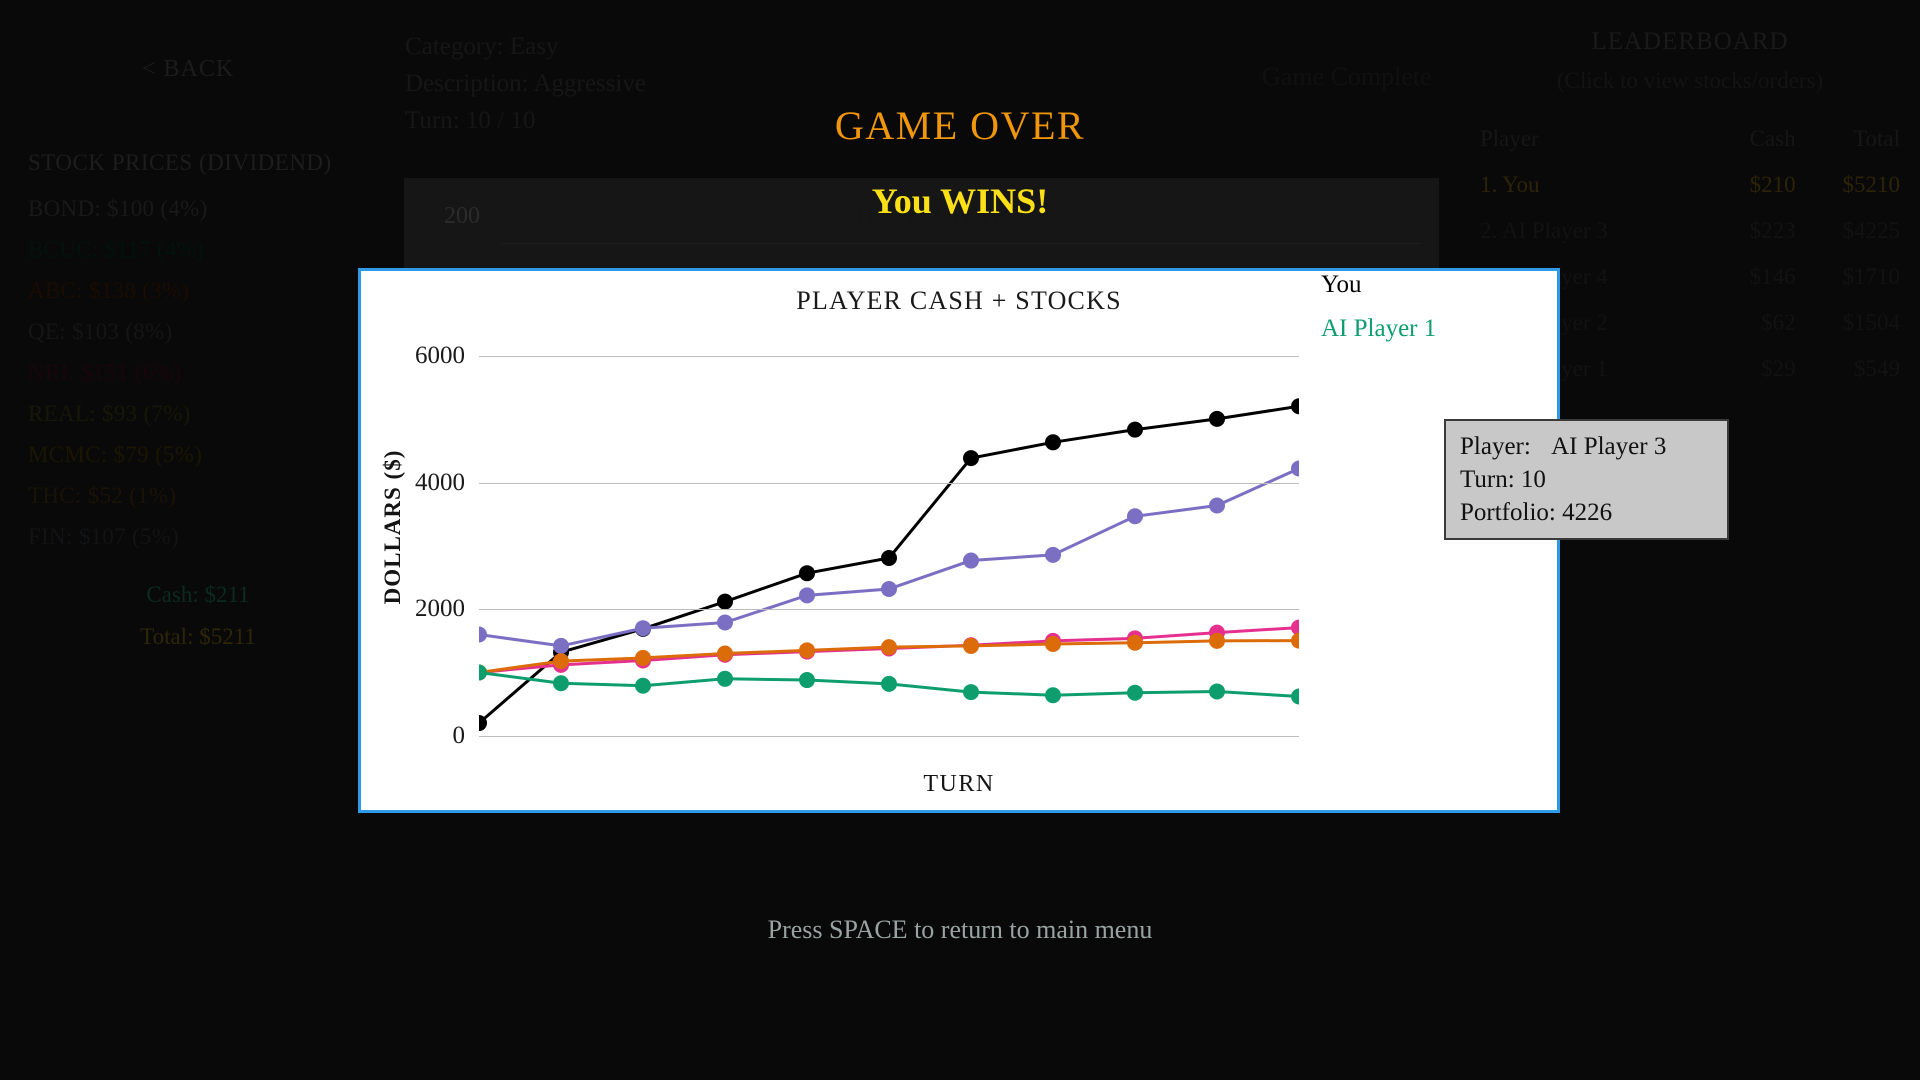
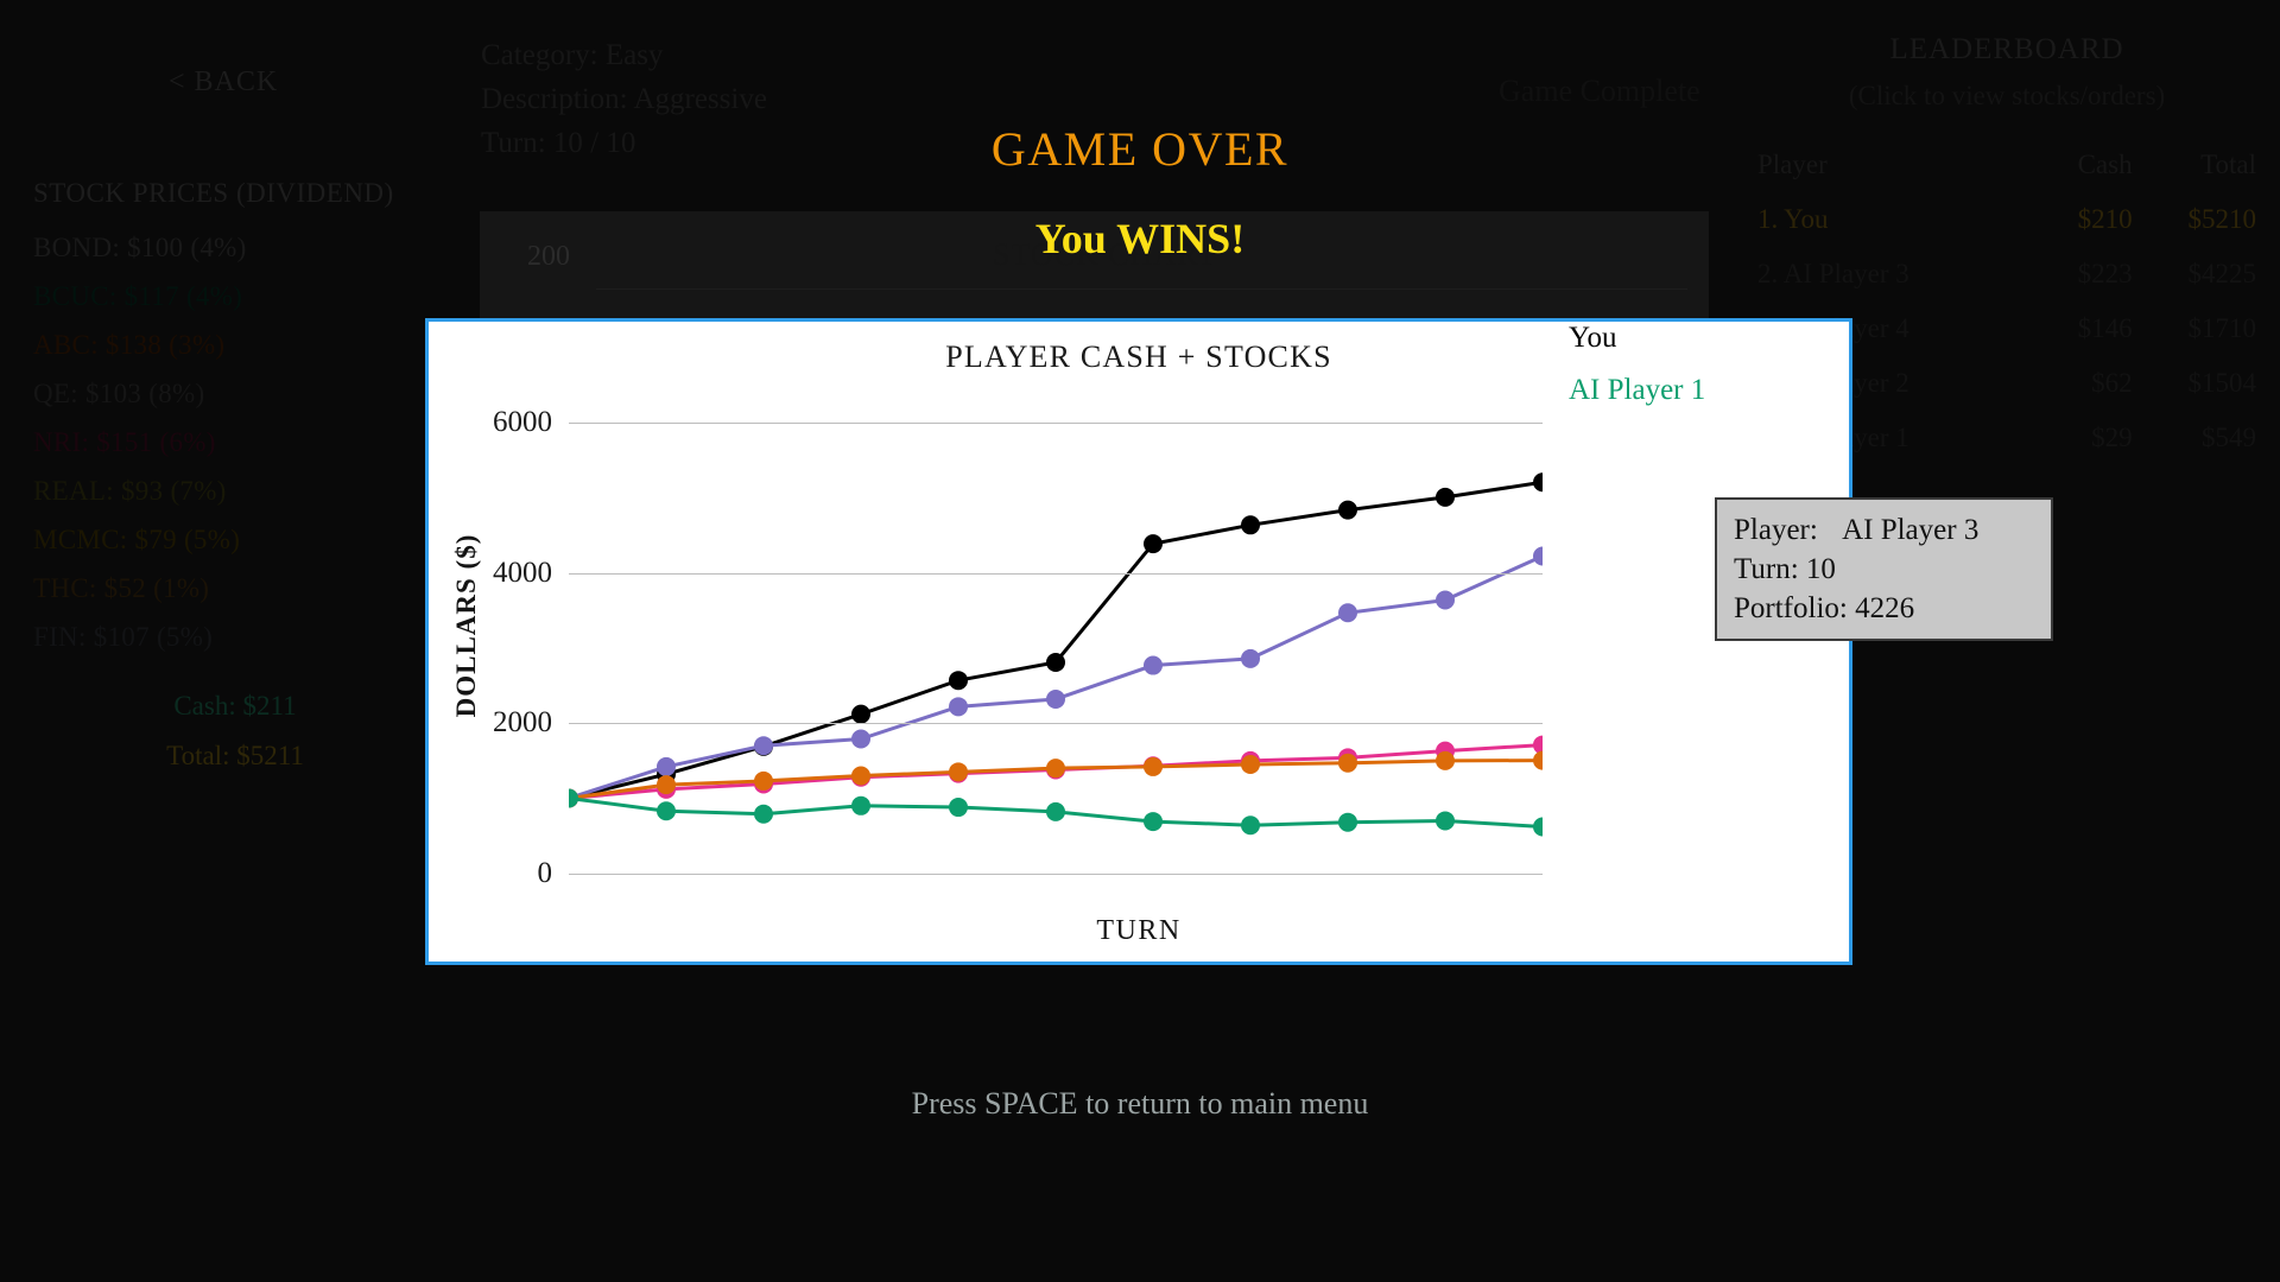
You/0: 200 -> 1000
AI Player 3/0: 1600 -> 1000
